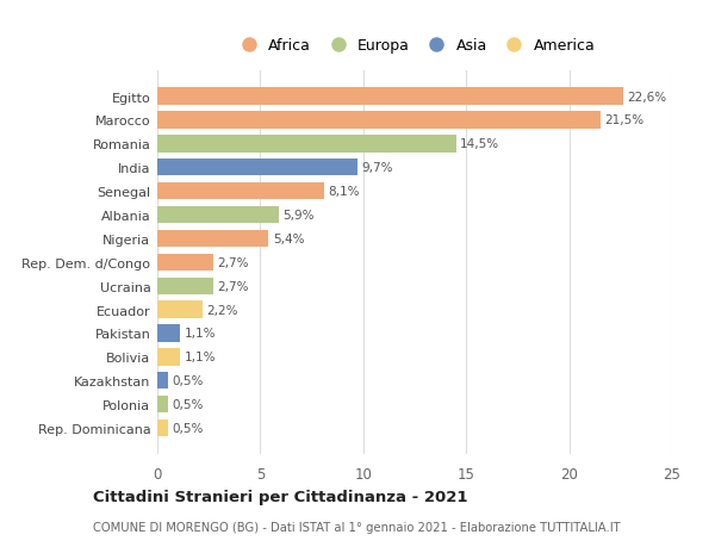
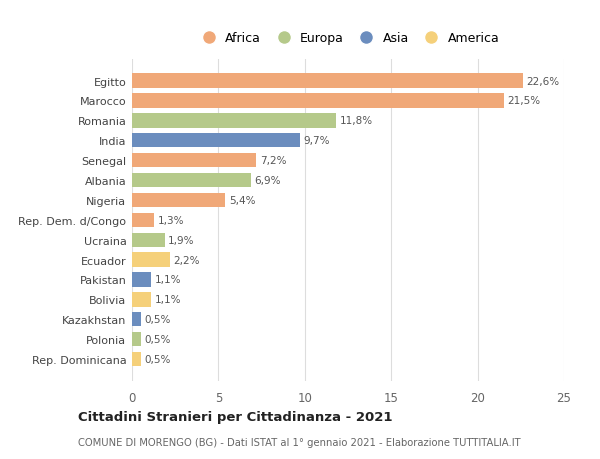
Romania: 14,5% -> 11,8%
Senegal: 8,1% -> 7,2%
Albania: 5,9% -> 6,9%
Rep. Dem. d/Congo: 2,7% -> 1,3%
Ucraina: 2,7% -> 1,9%
